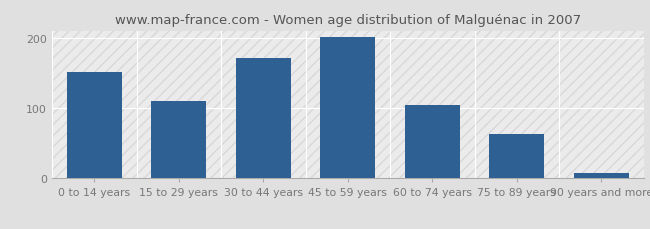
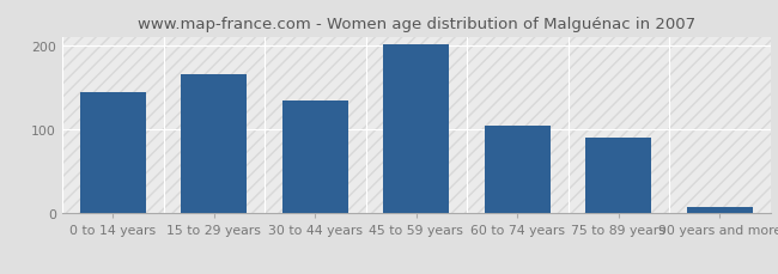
0 to 14 years: 152 -> 144
15 to 29 years: 110 -> 166
30 to 44 years: 172 -> 134
75 to 89 years: 63 -> 90
